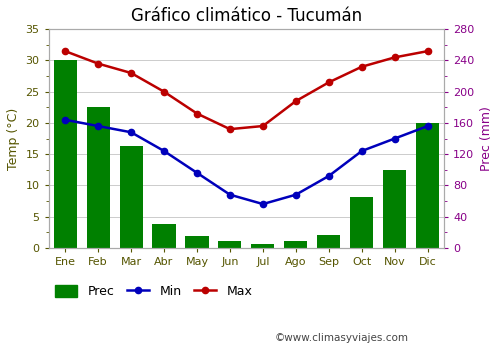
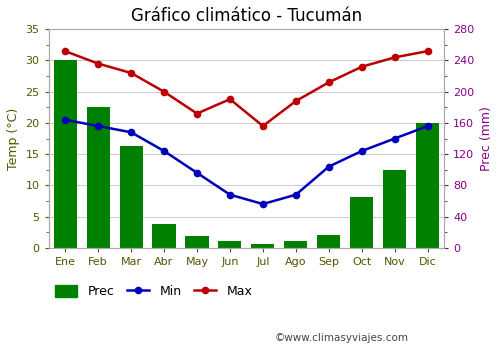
Max/Jun: 19.0 -> 23.8
Min/Sep: 11.5 -> 13.0
